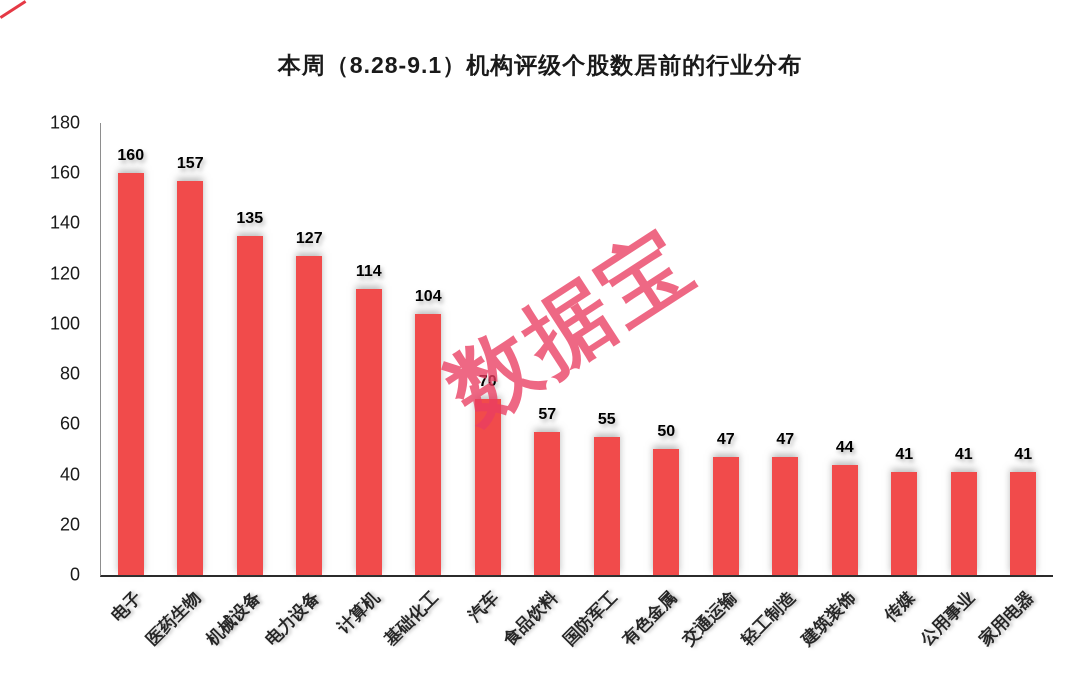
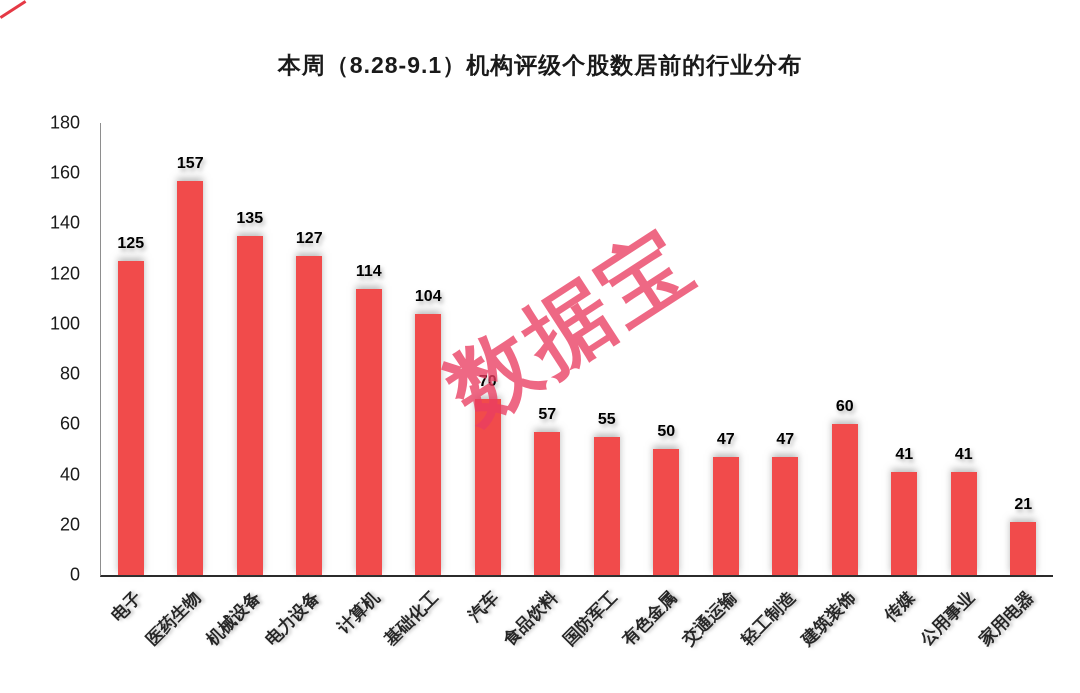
电子: 160 -> 125
建筑装饰: 44 -> 60
家用电器: 41 -> 21
